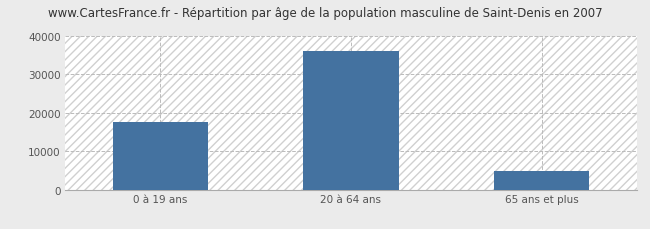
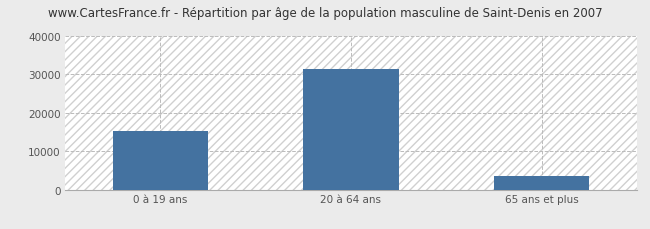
0 à 19 ans: 17500 -> 15200
20 à 64 ans: 36000 -> 31500
65 ans et plus: 5000 -> 3700
